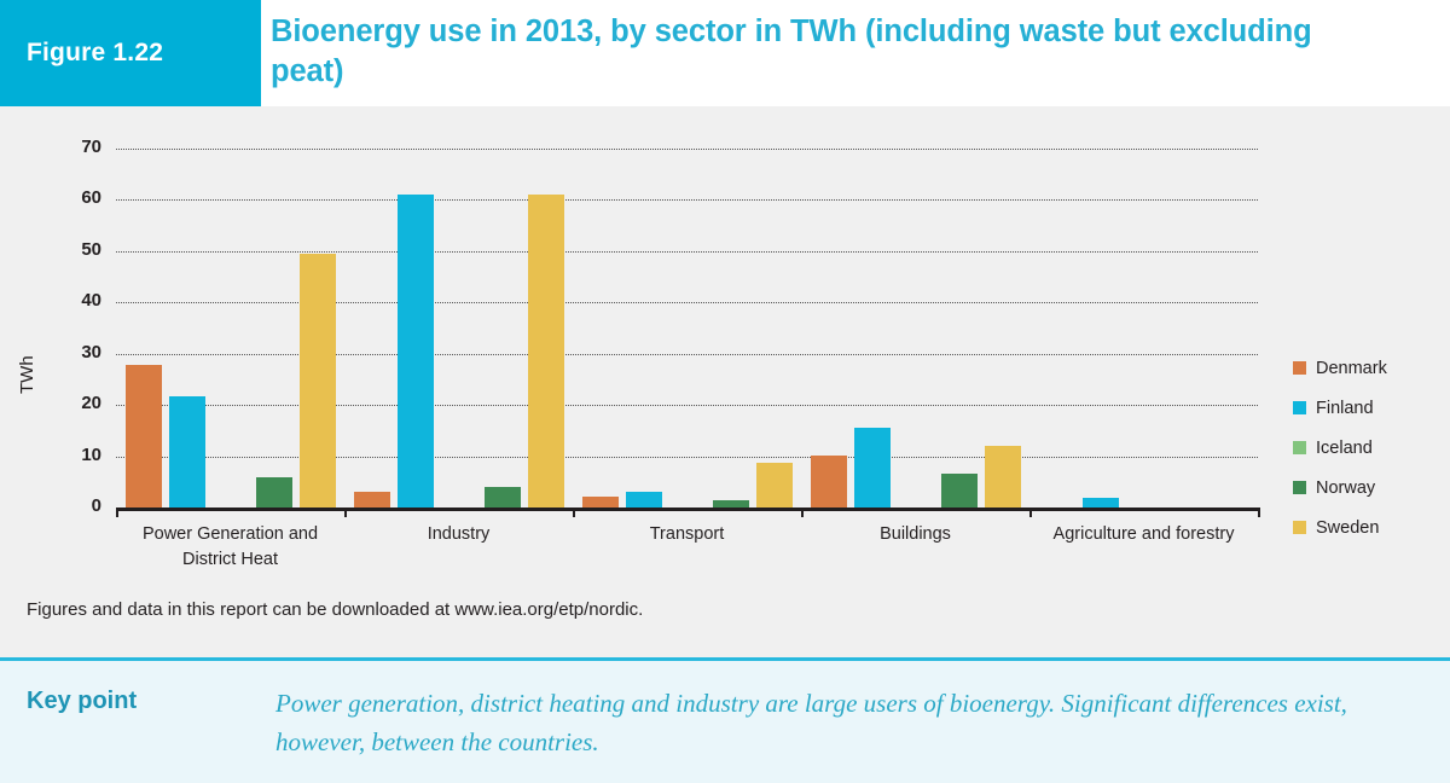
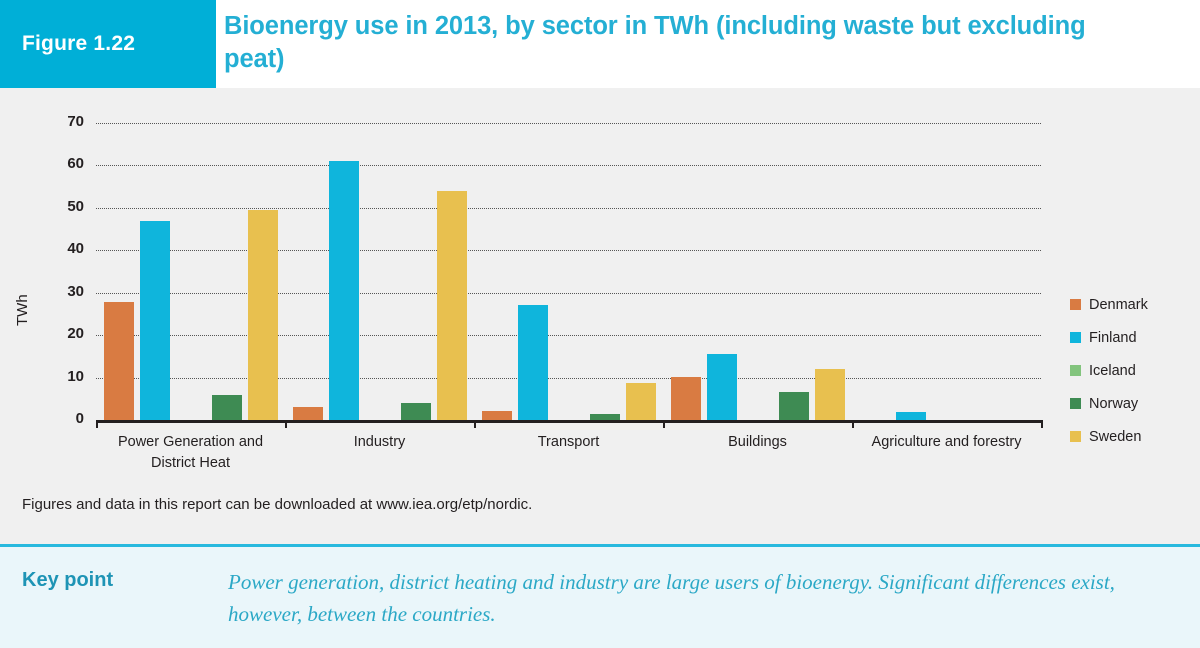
Finland/Power Generation and District Heat: 22 -> 47
Sweden/Industry: 61 -> 54
Finland/Transport: 3 -> 27
